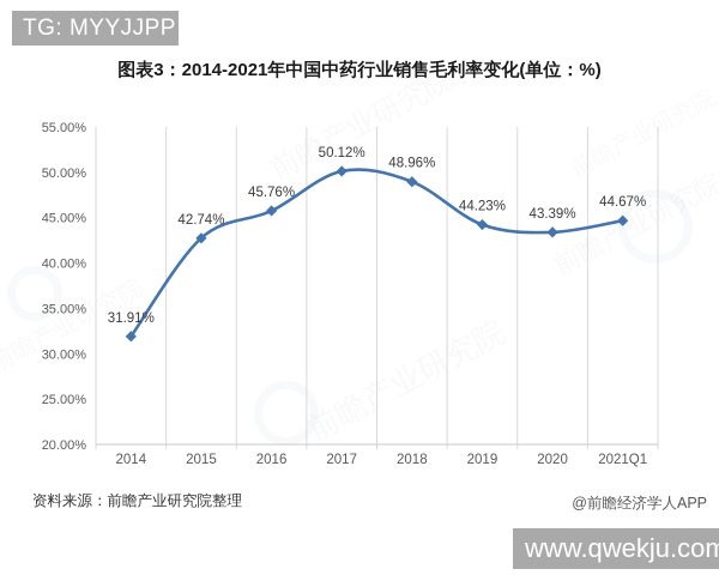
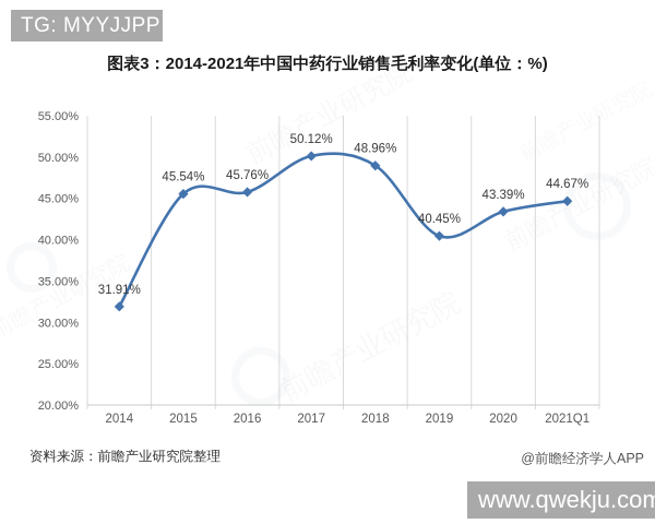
2015: 42.74% -> 45.54%
2019: 44.23% -> 40.45%
